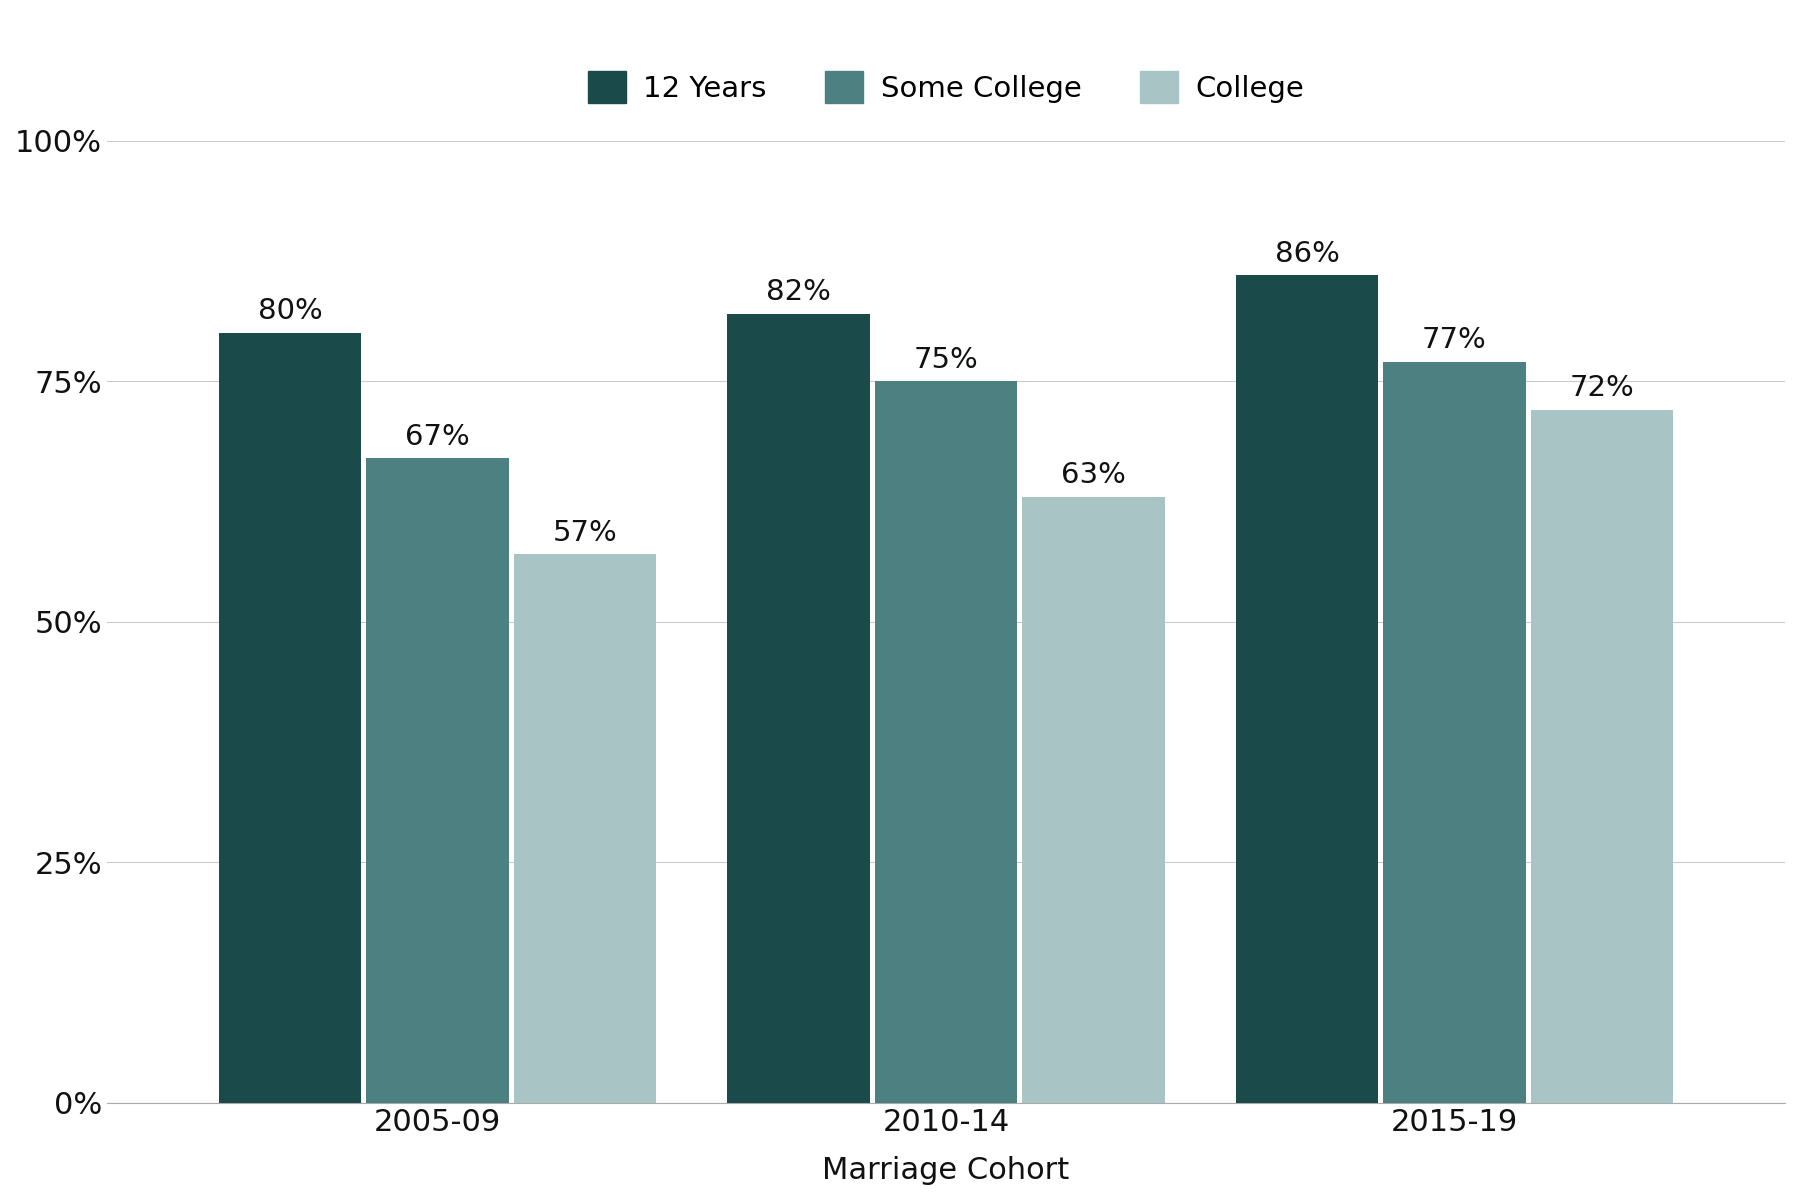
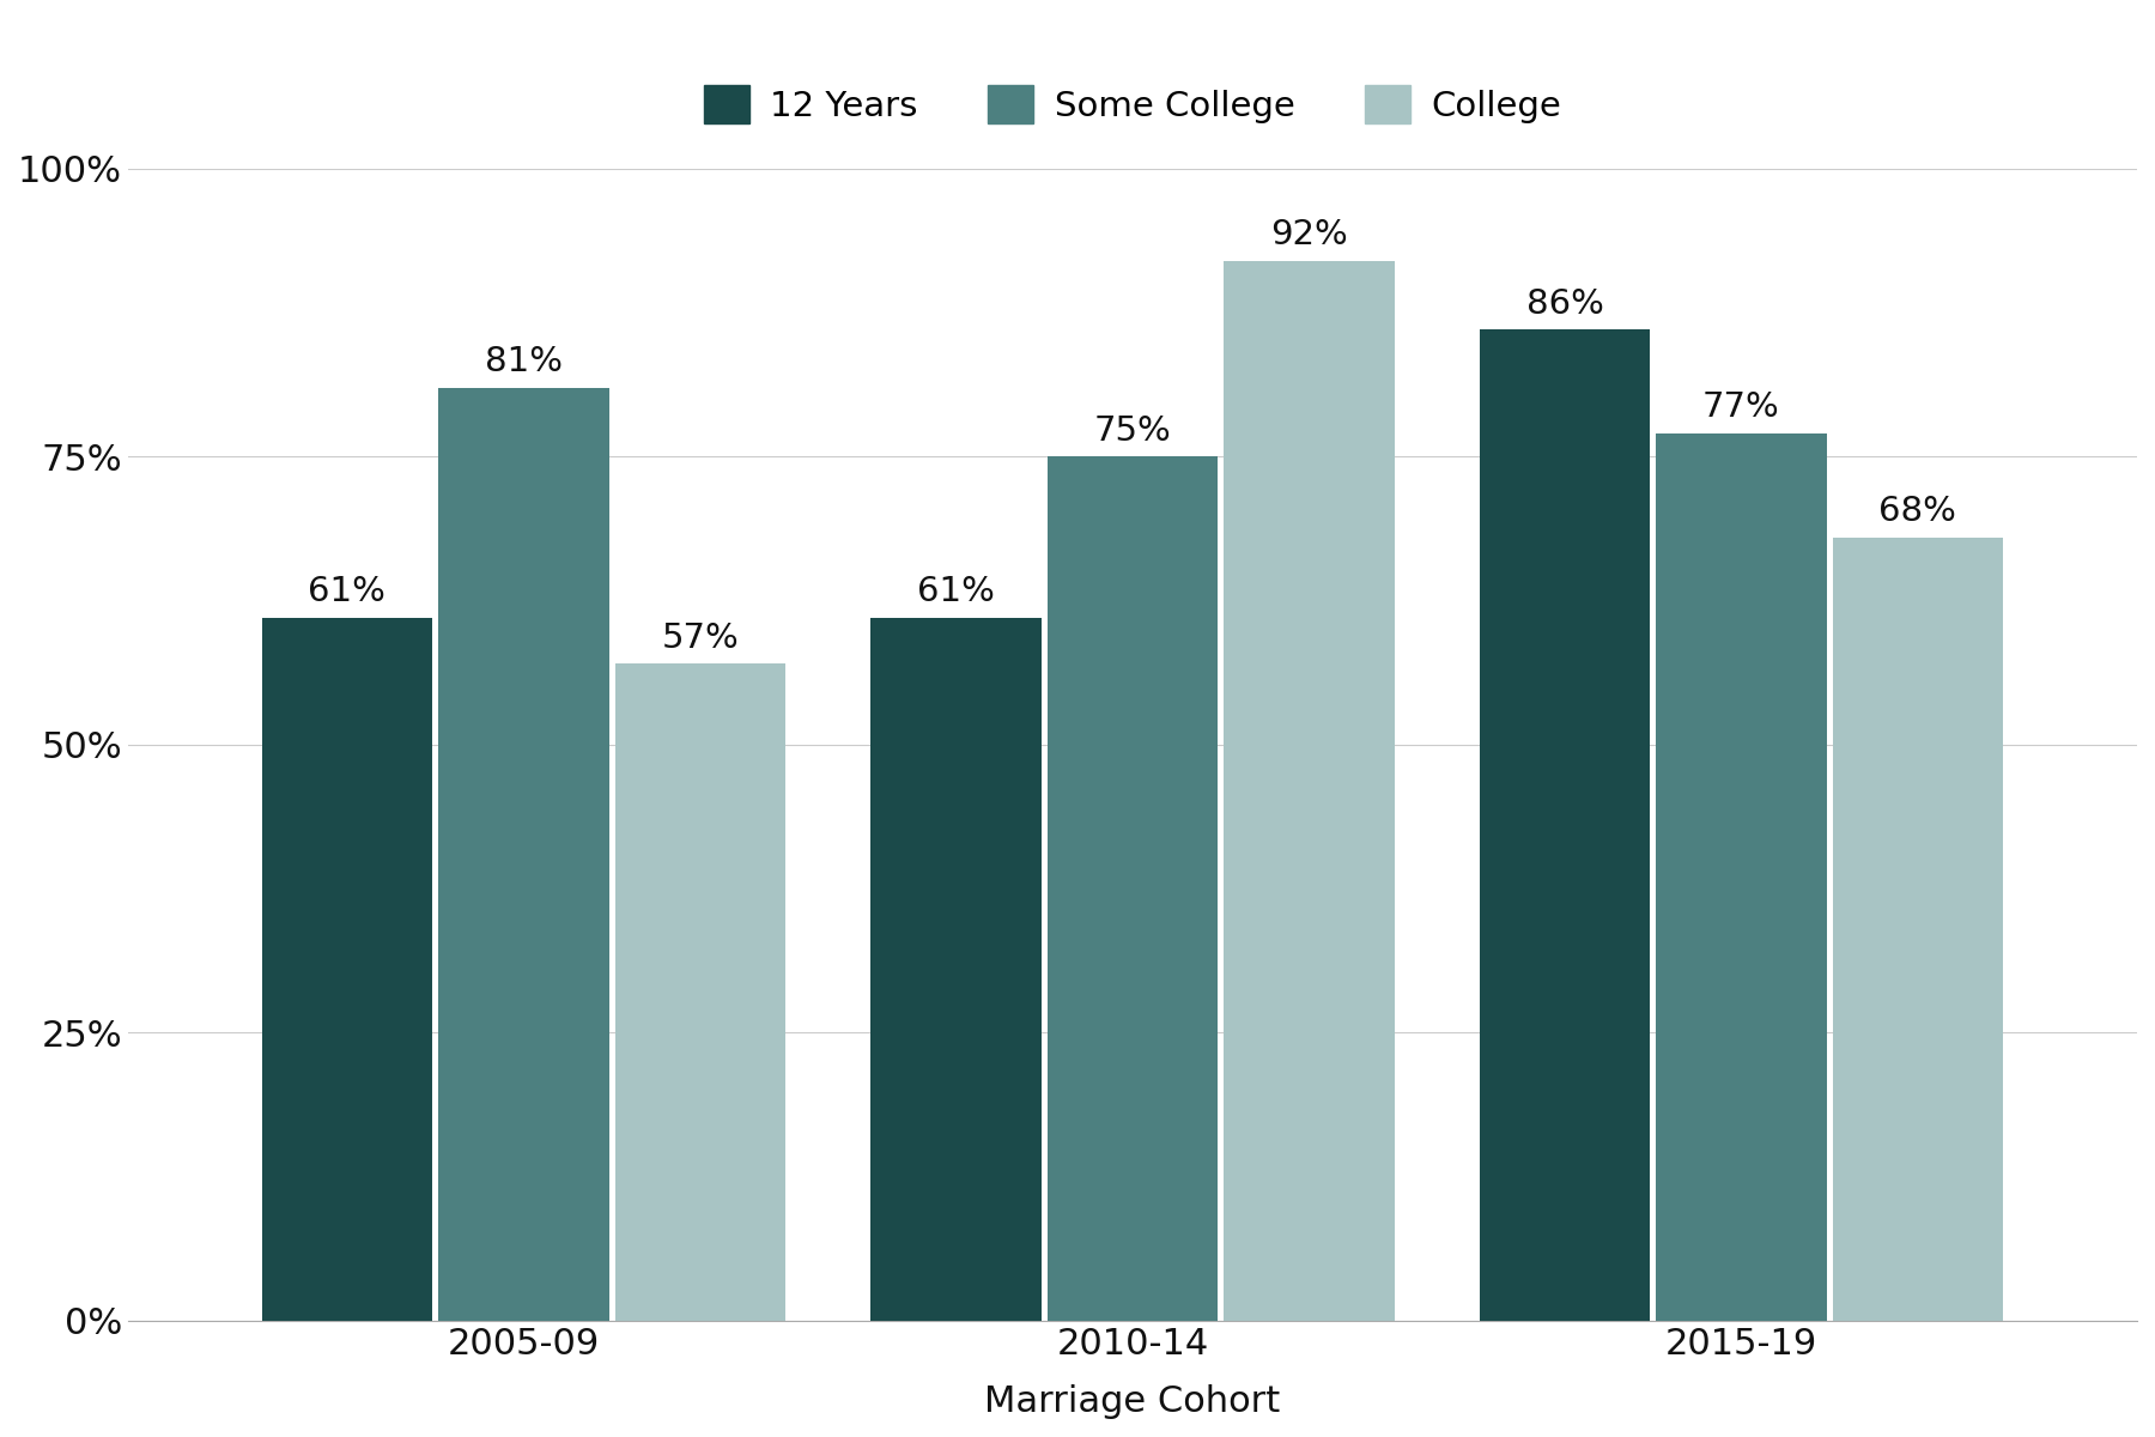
12 Years/2005-09: 80% -> 61%
Some College/2005-09: 67% -> 81%
12 Years/2010-14: 82% -> 61%
College/2010-14: 63% -> 92%
College/2015-19: 72% -> 68%
